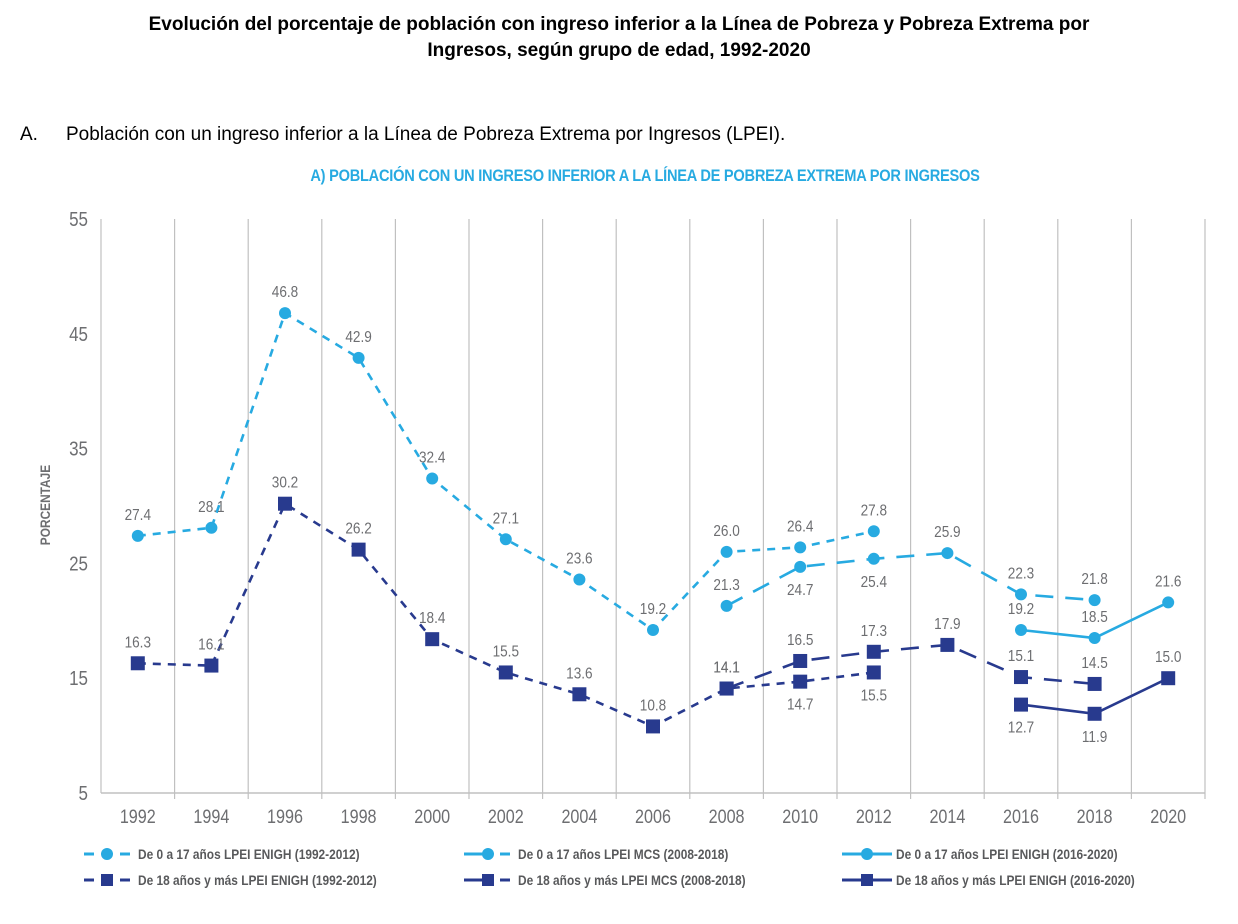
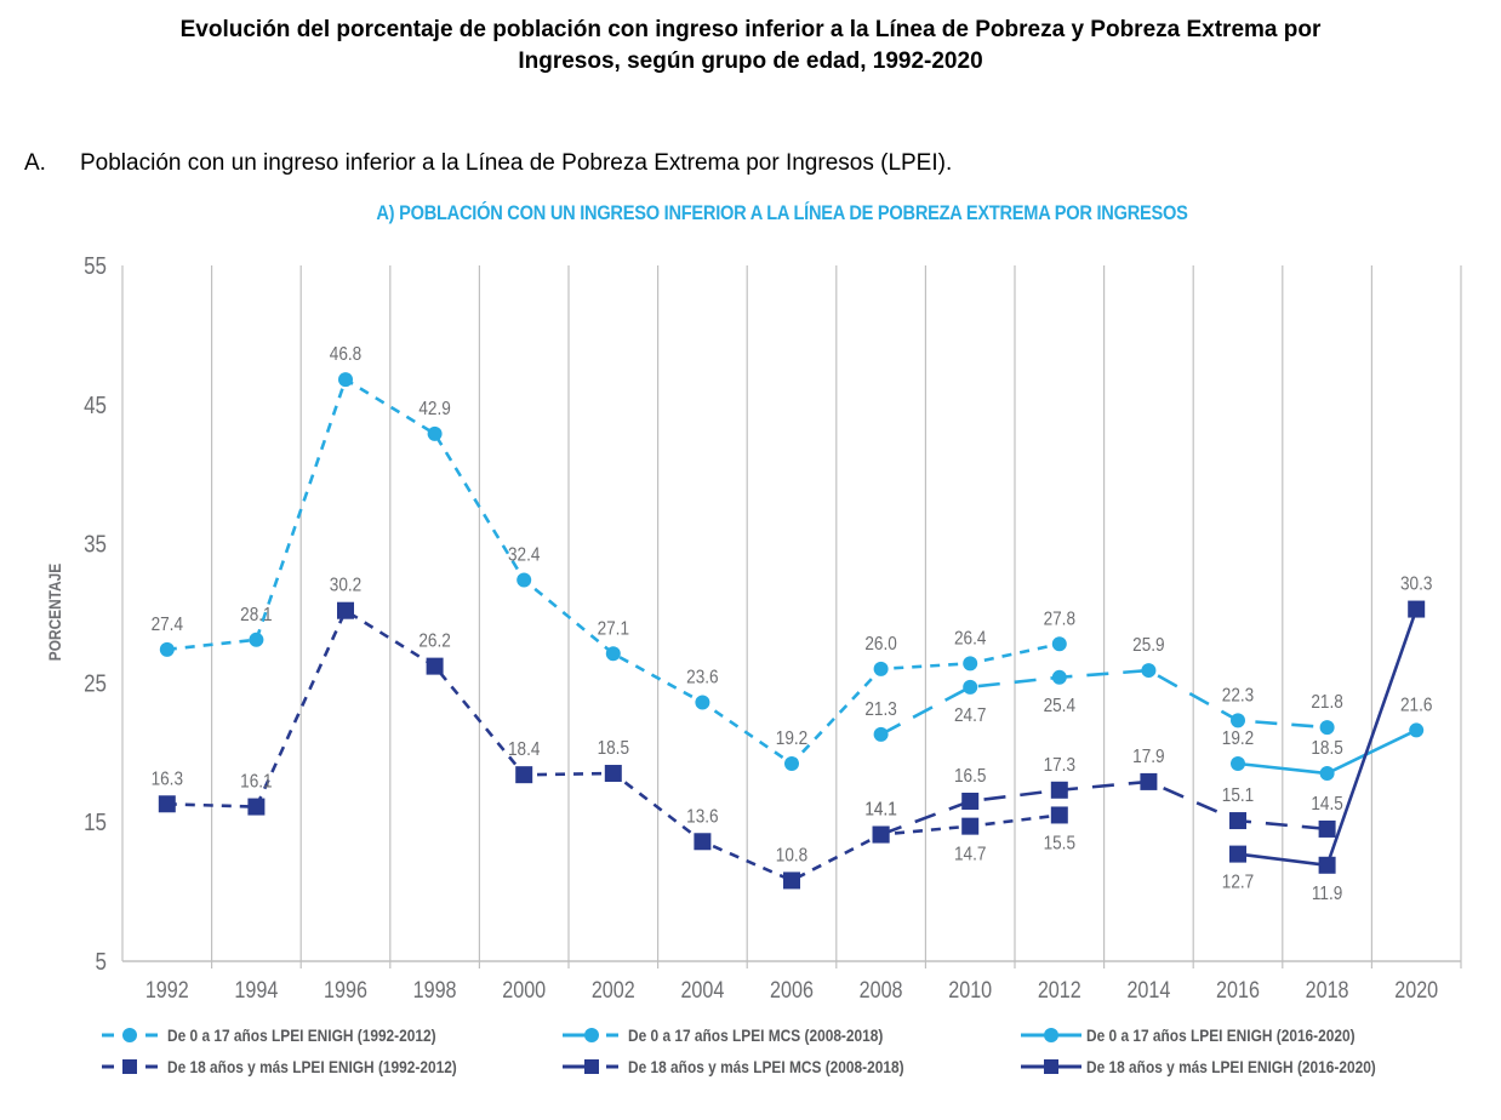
De 18 años y más LPEI ENIGH (1992-2012)/2002: 15.5 -> 18.5
De 18 años y más LPEI ENIGH (2016-2020)/2020: 15.0 -> 30.3
